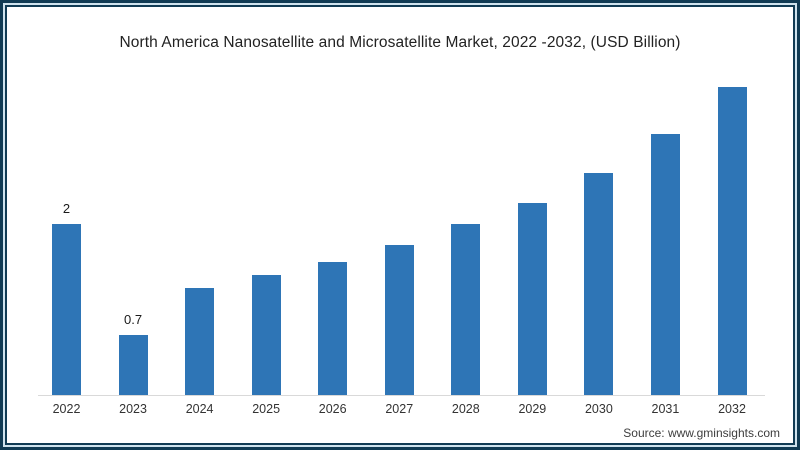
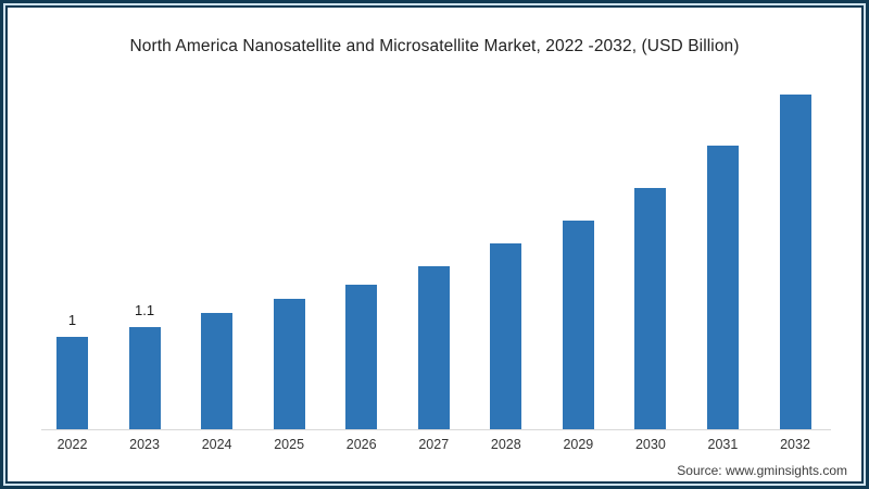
2022: 2 -> 1
2023: 0.7 -> 1.1
